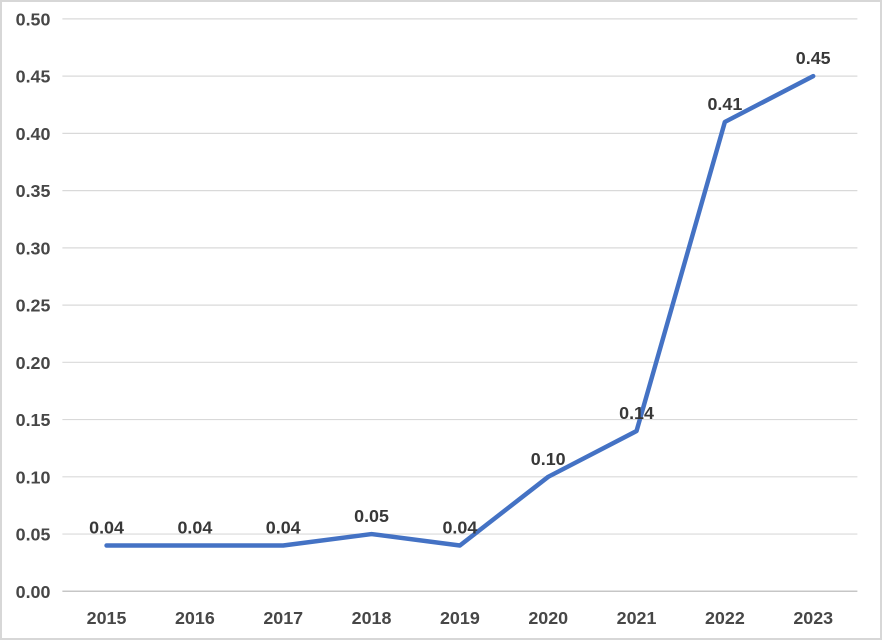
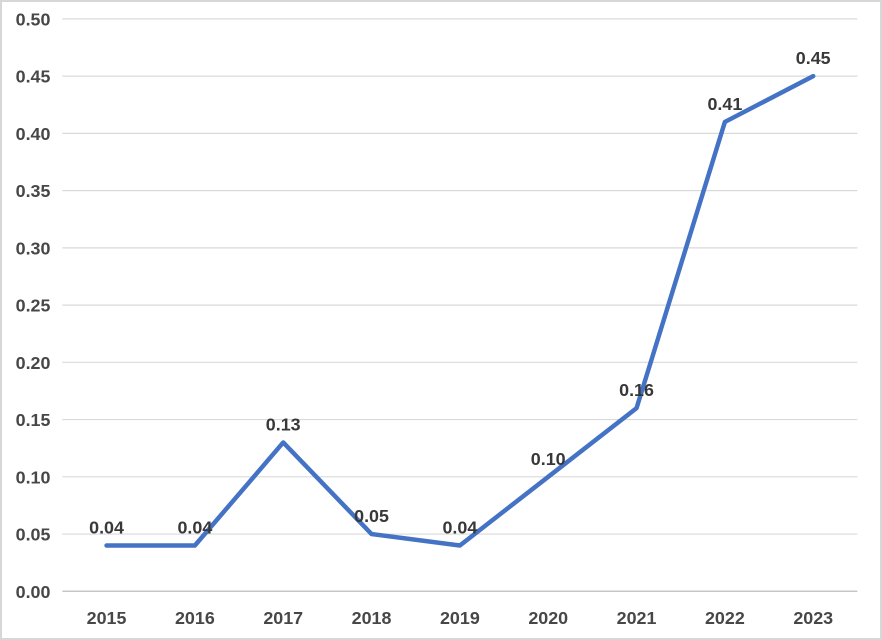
2017: 0.04 -> 0.13
2021: 0.14 -> 0.16
